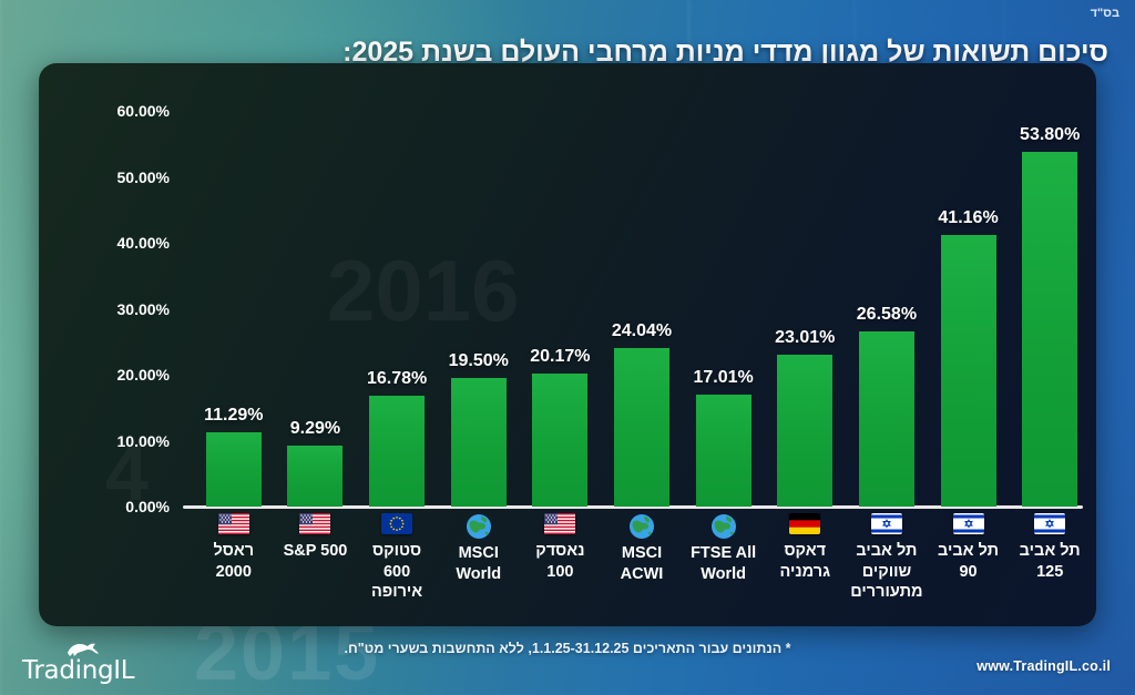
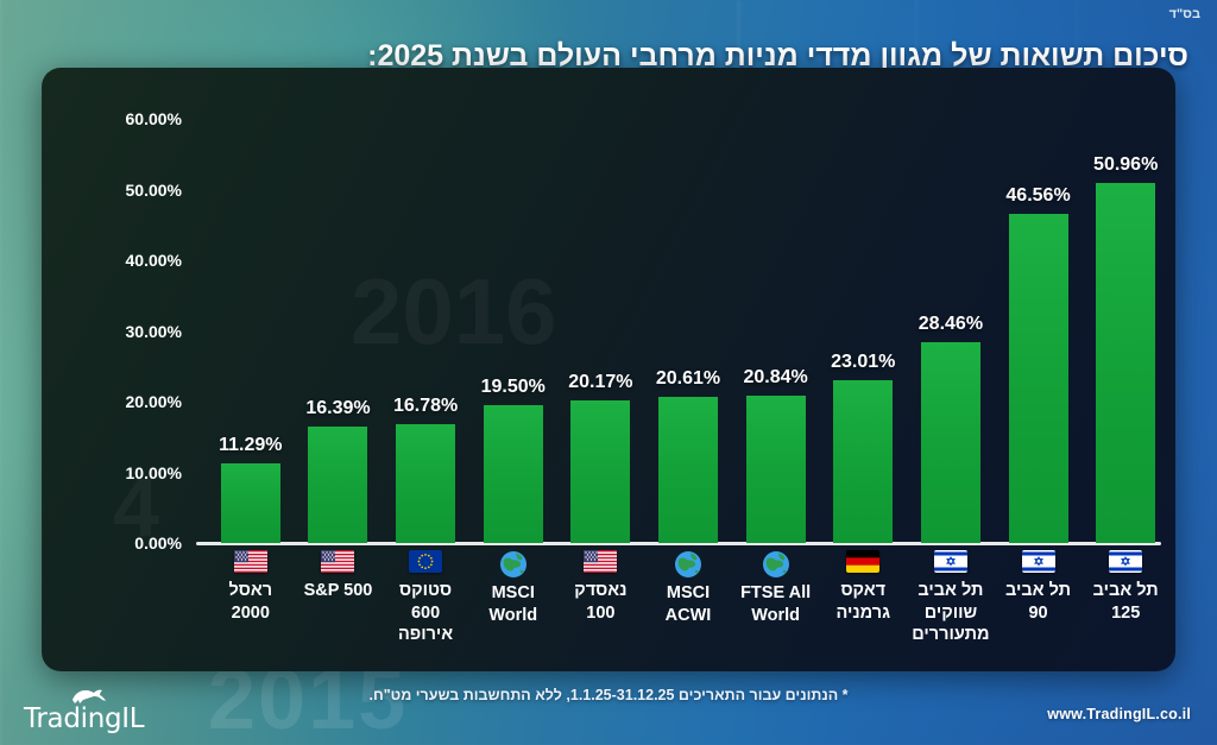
S&P 500: 9.29% -> 16.39%
MSCI ACWI: 24.04% -> 20.61%
FTSE All World: 17.01% -> 20.84%
תל אביב שווקים מתעוררים: 26.58% -> 28.46%
תל אביב 90: 41.16% -> 46.56%
תל אביב 125: 53.80% -> 50.96%
